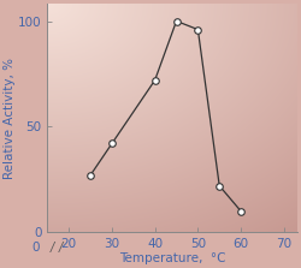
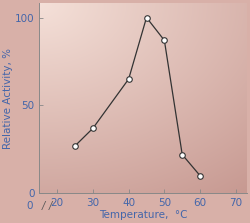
30: 42 -> 37
40: 72 -> 65
50: 96 -> 87
